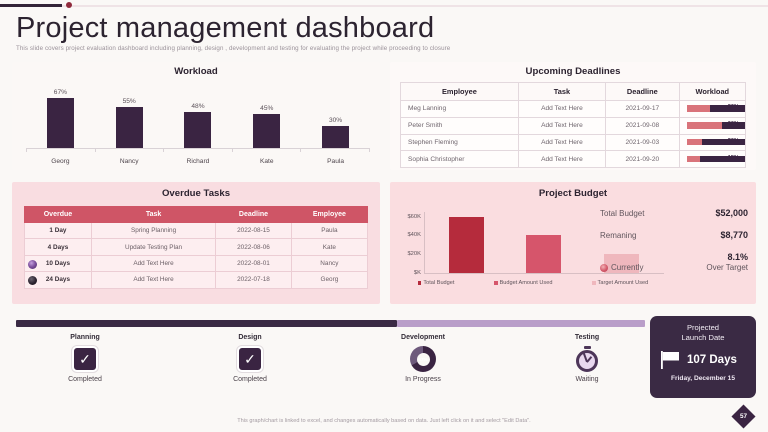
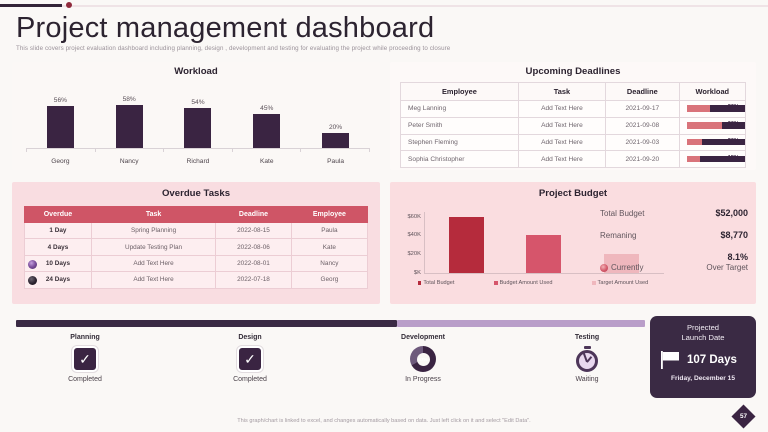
Workload/Georg: 67% -> 56%
Workload/Nancy: 55% -> 58%
Workload/Richard: 48% -> 54%
Workload/Paula: 30% -> 20%
